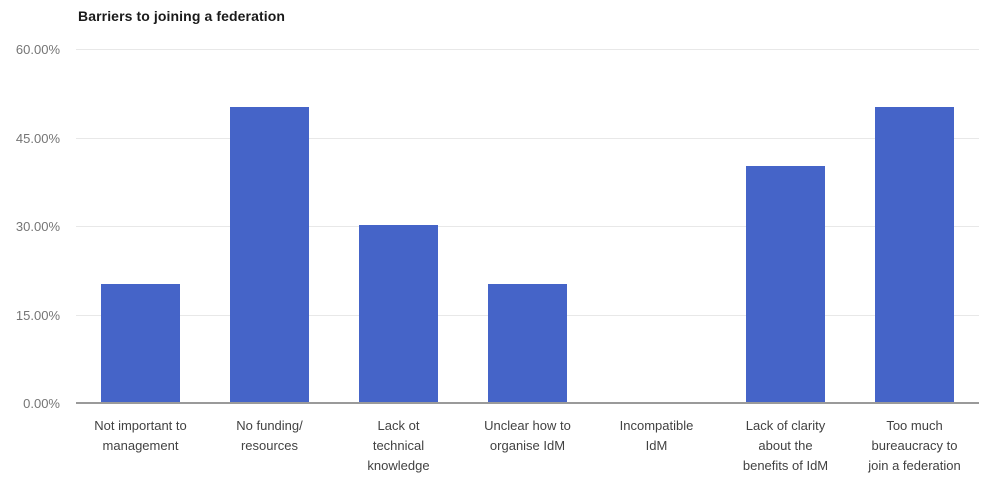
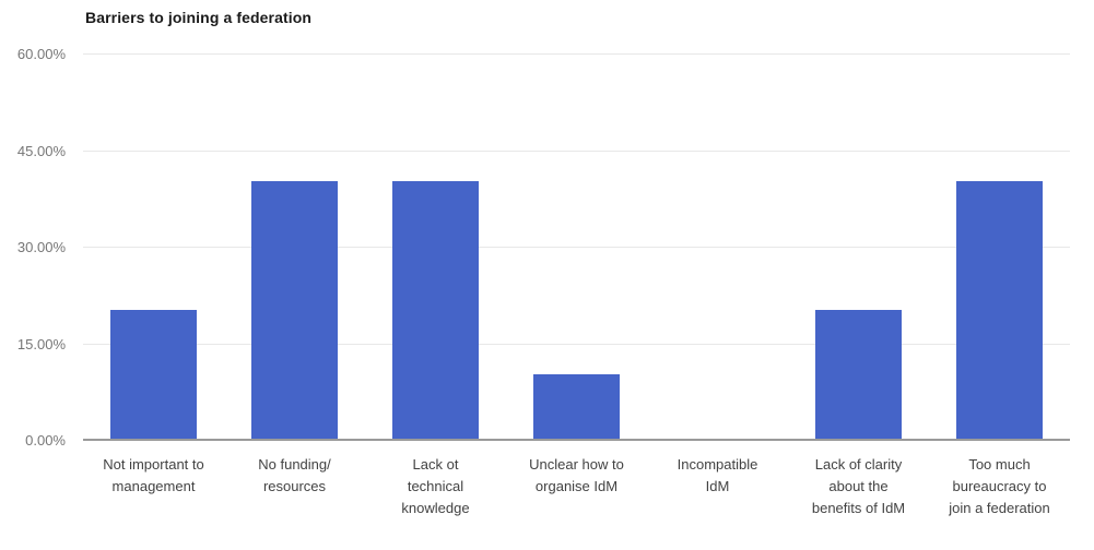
No funding/ resources: 50% -> 40%
Lack ot technical knowledge: 30% -> 40%
Unclear how to organise IdM: 20% -> 10%
Lack of clarity about the benefits of IdM: 40% -> 20%
Too much bureaucracy to join a federation: 50% -> 40%
